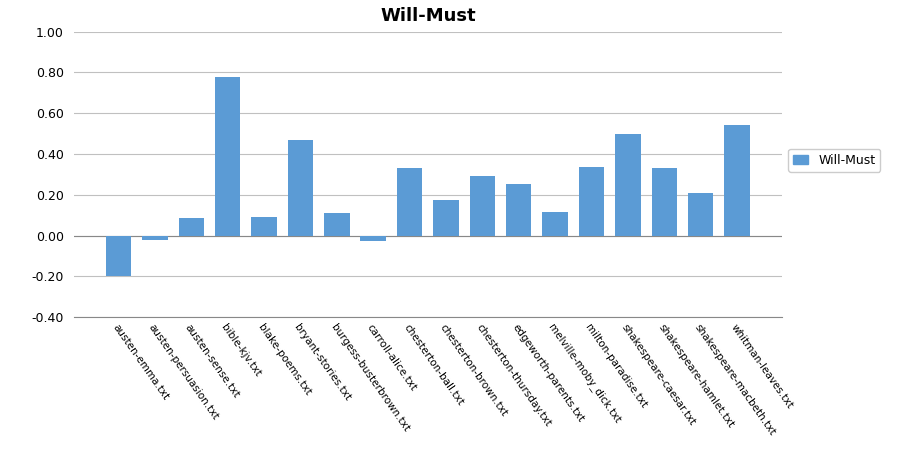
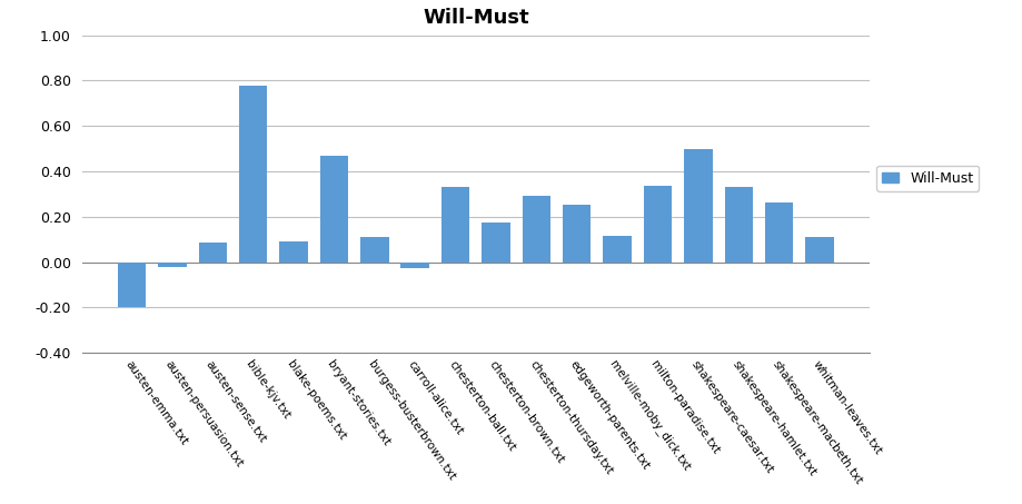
shakespeare-macbeth.txt: 0.210 -> 0.265
whitman-leaves.txt: 0.540 -> 0.110
